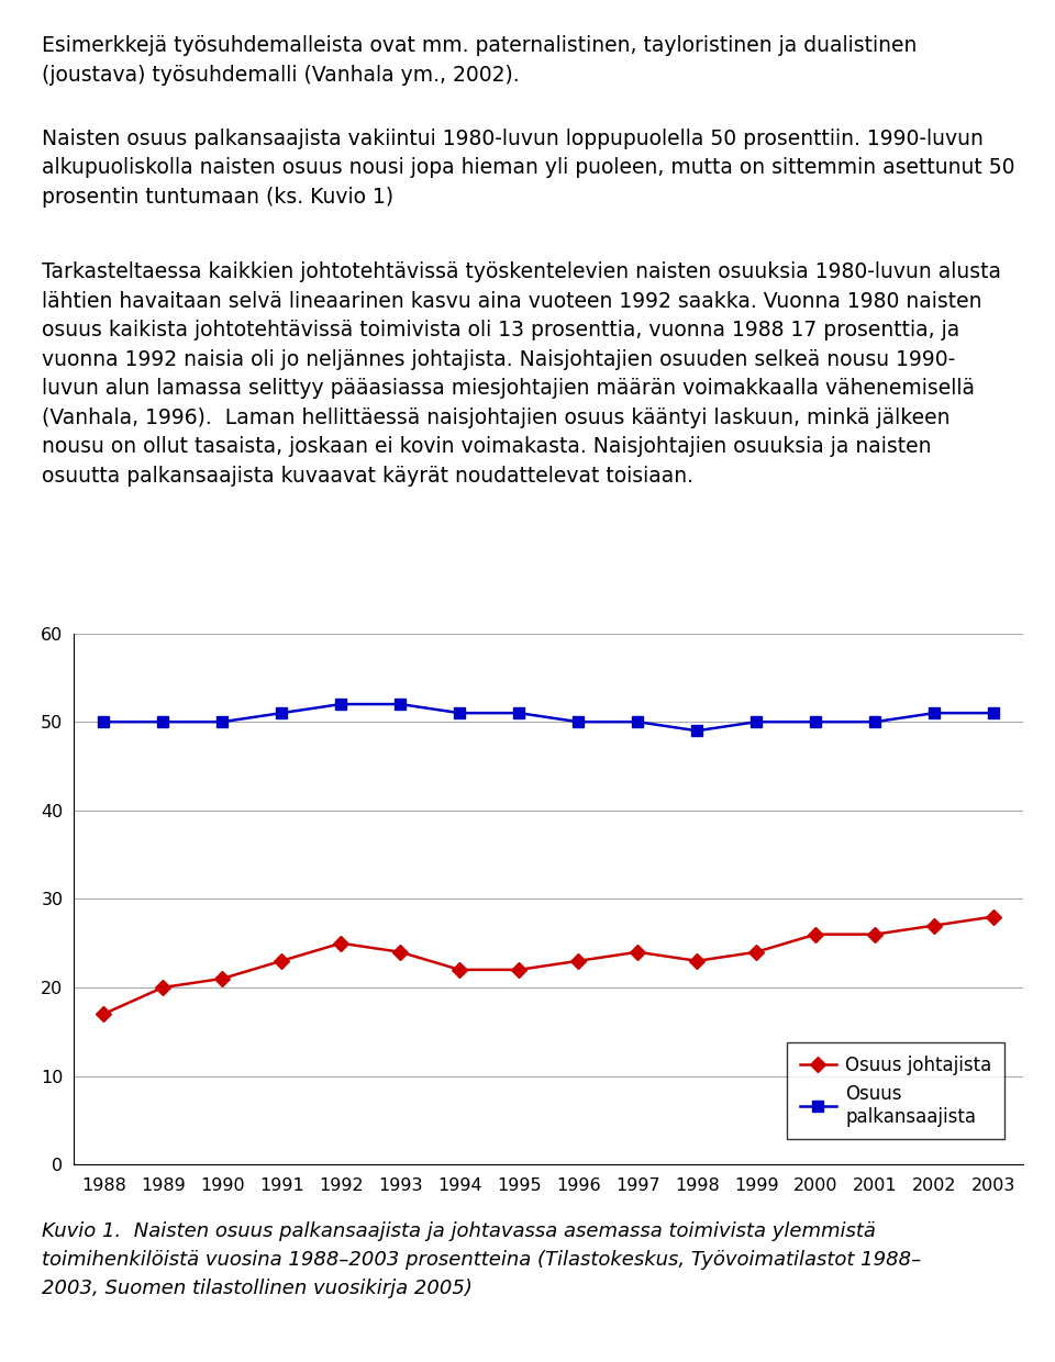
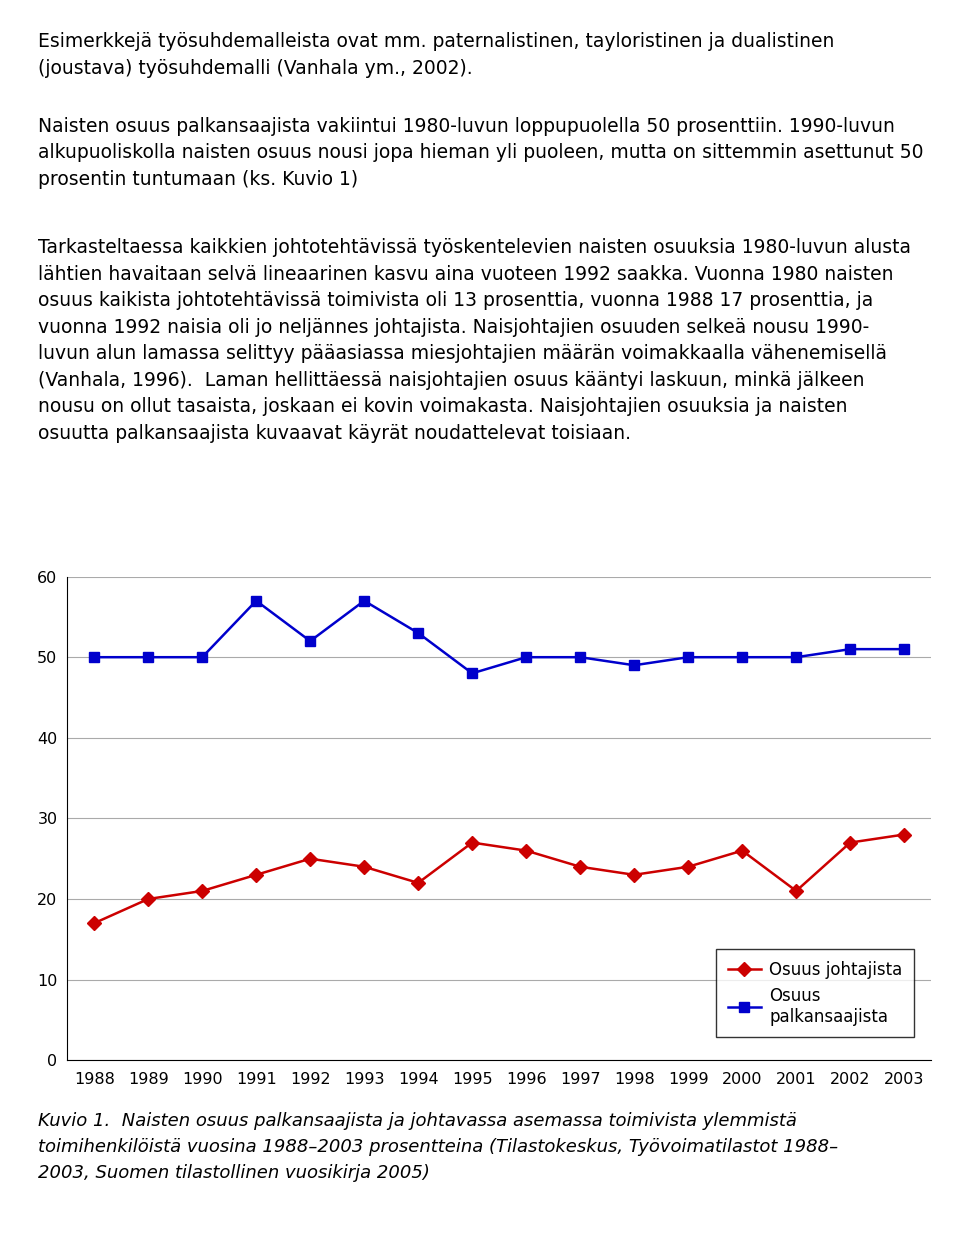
Osuus palkansaajista/1991: 51 -> 57
Osuus palkansaajista/1993: 52 -> 57
Osuus palkansaajista/1994: 51 -> 53
Osuus johtajista/1995: 22 -> 27
Osuus palkansaajista/1995: 51 -> 48
Osuus johtajista/1996: 23 -> 26
Osuus johtajista/2001: 26 -> 21
